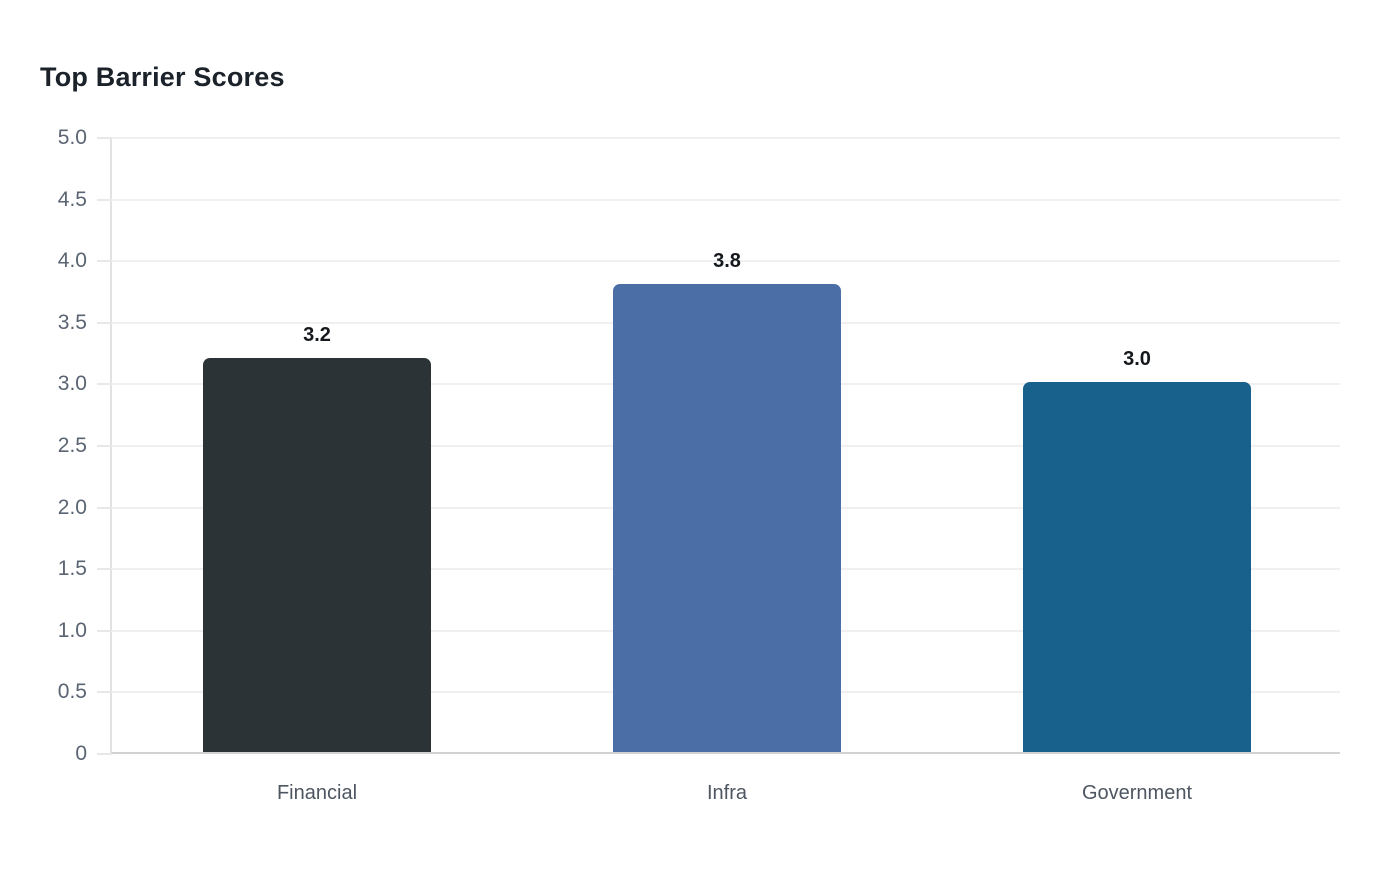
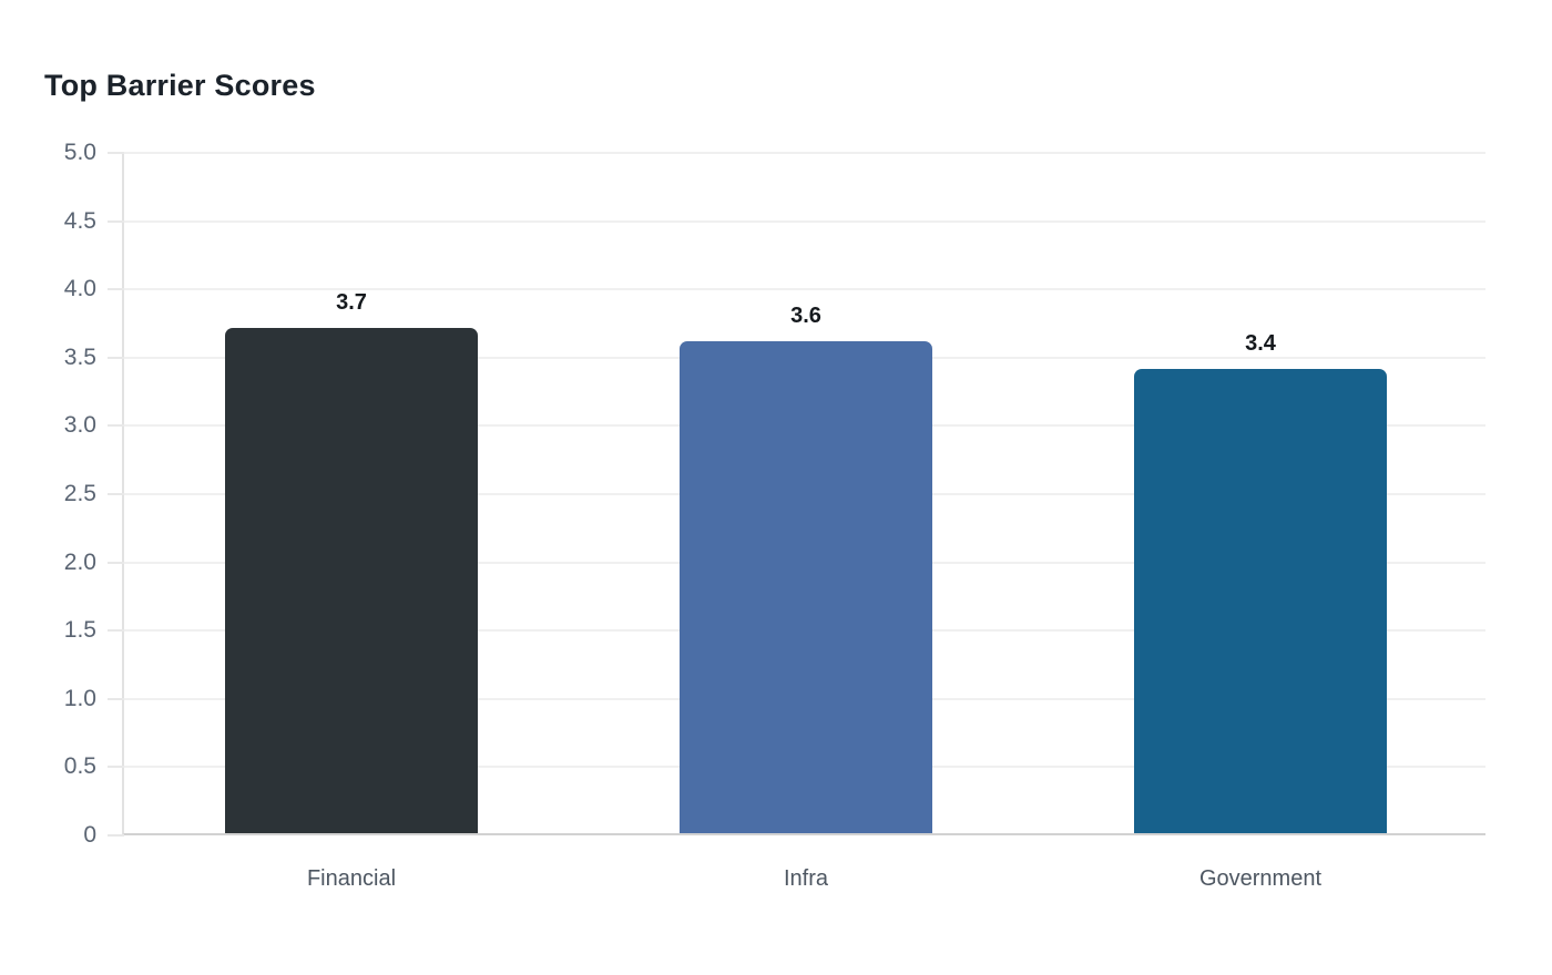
Financial: 3.2 -> 3.7
Infra: 3.8 -> 3.6
Government: 3.0 -> 3.4
